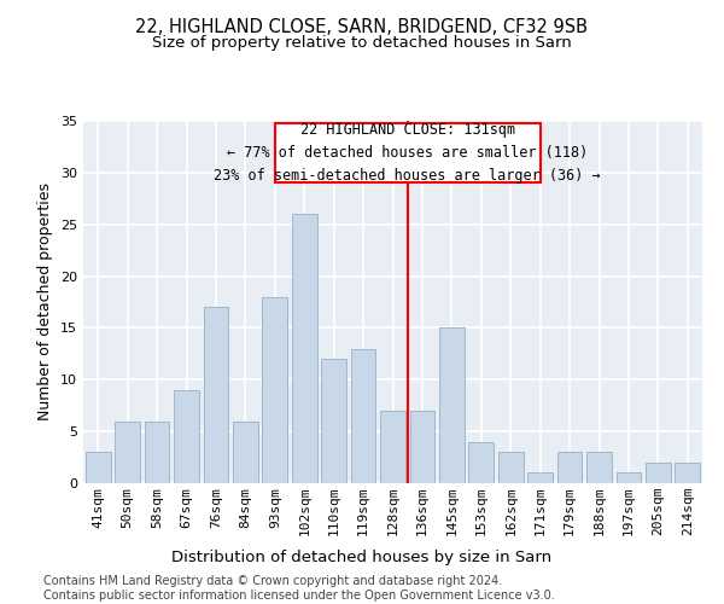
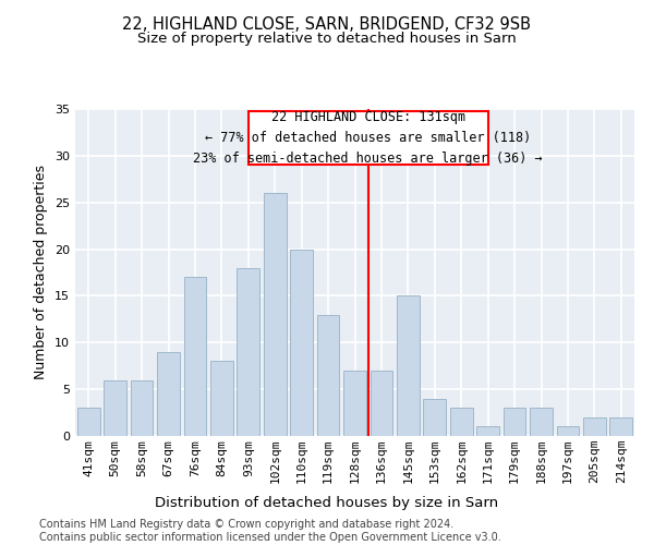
84sqm: 6 -> 8
110sqm: 12 -> 20
